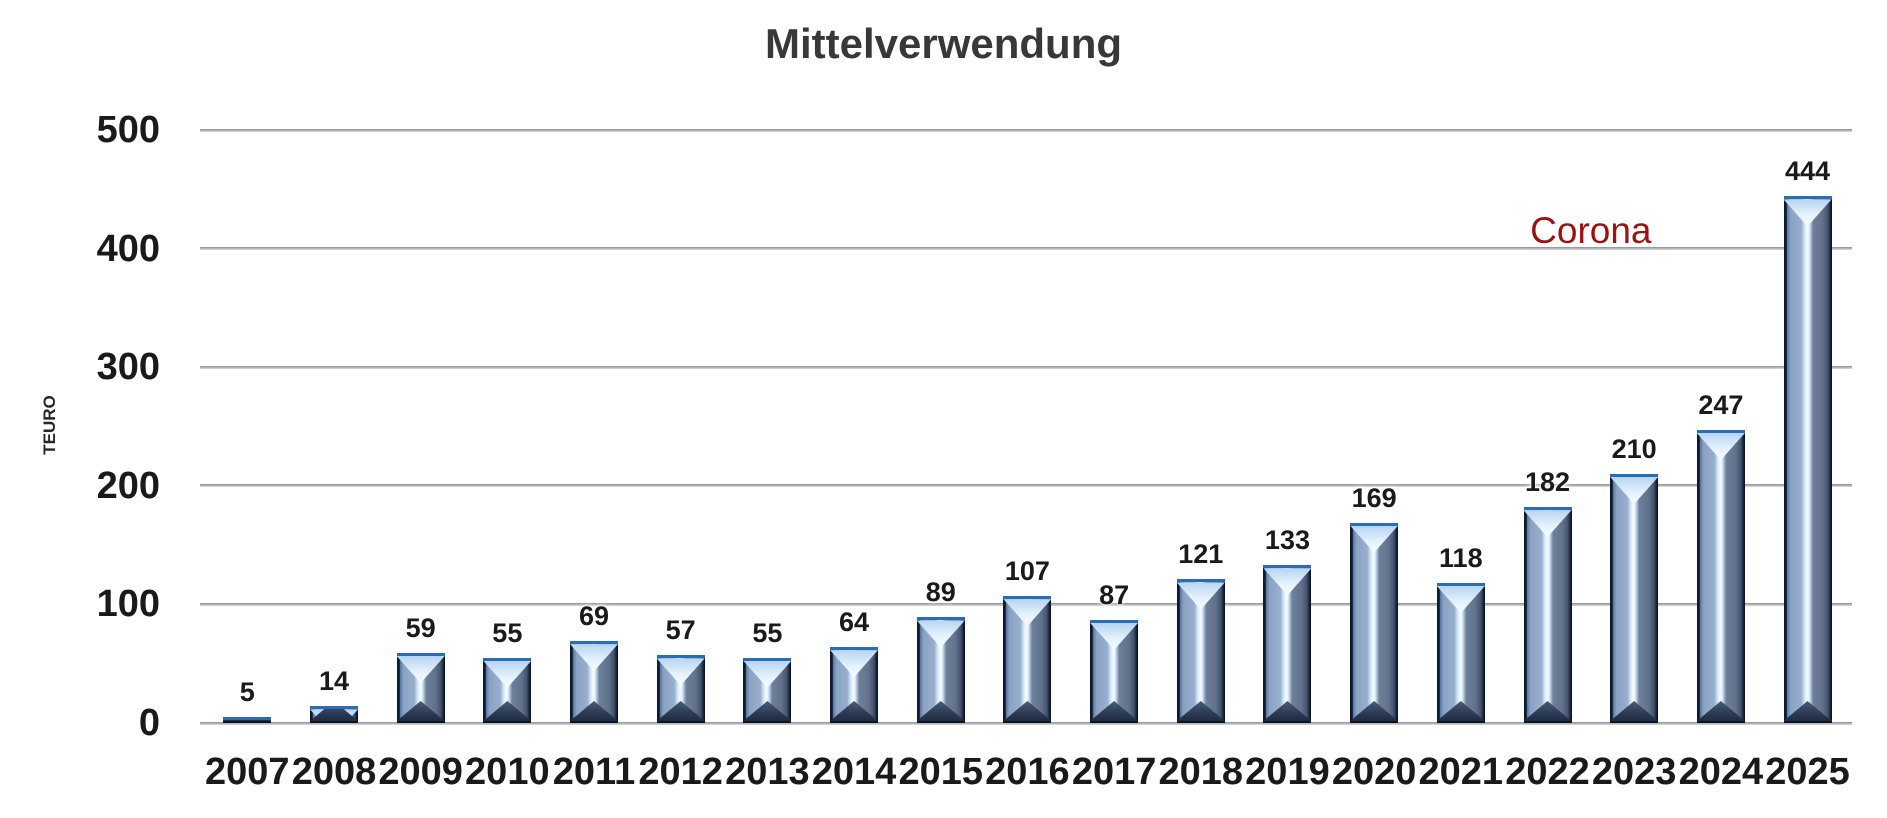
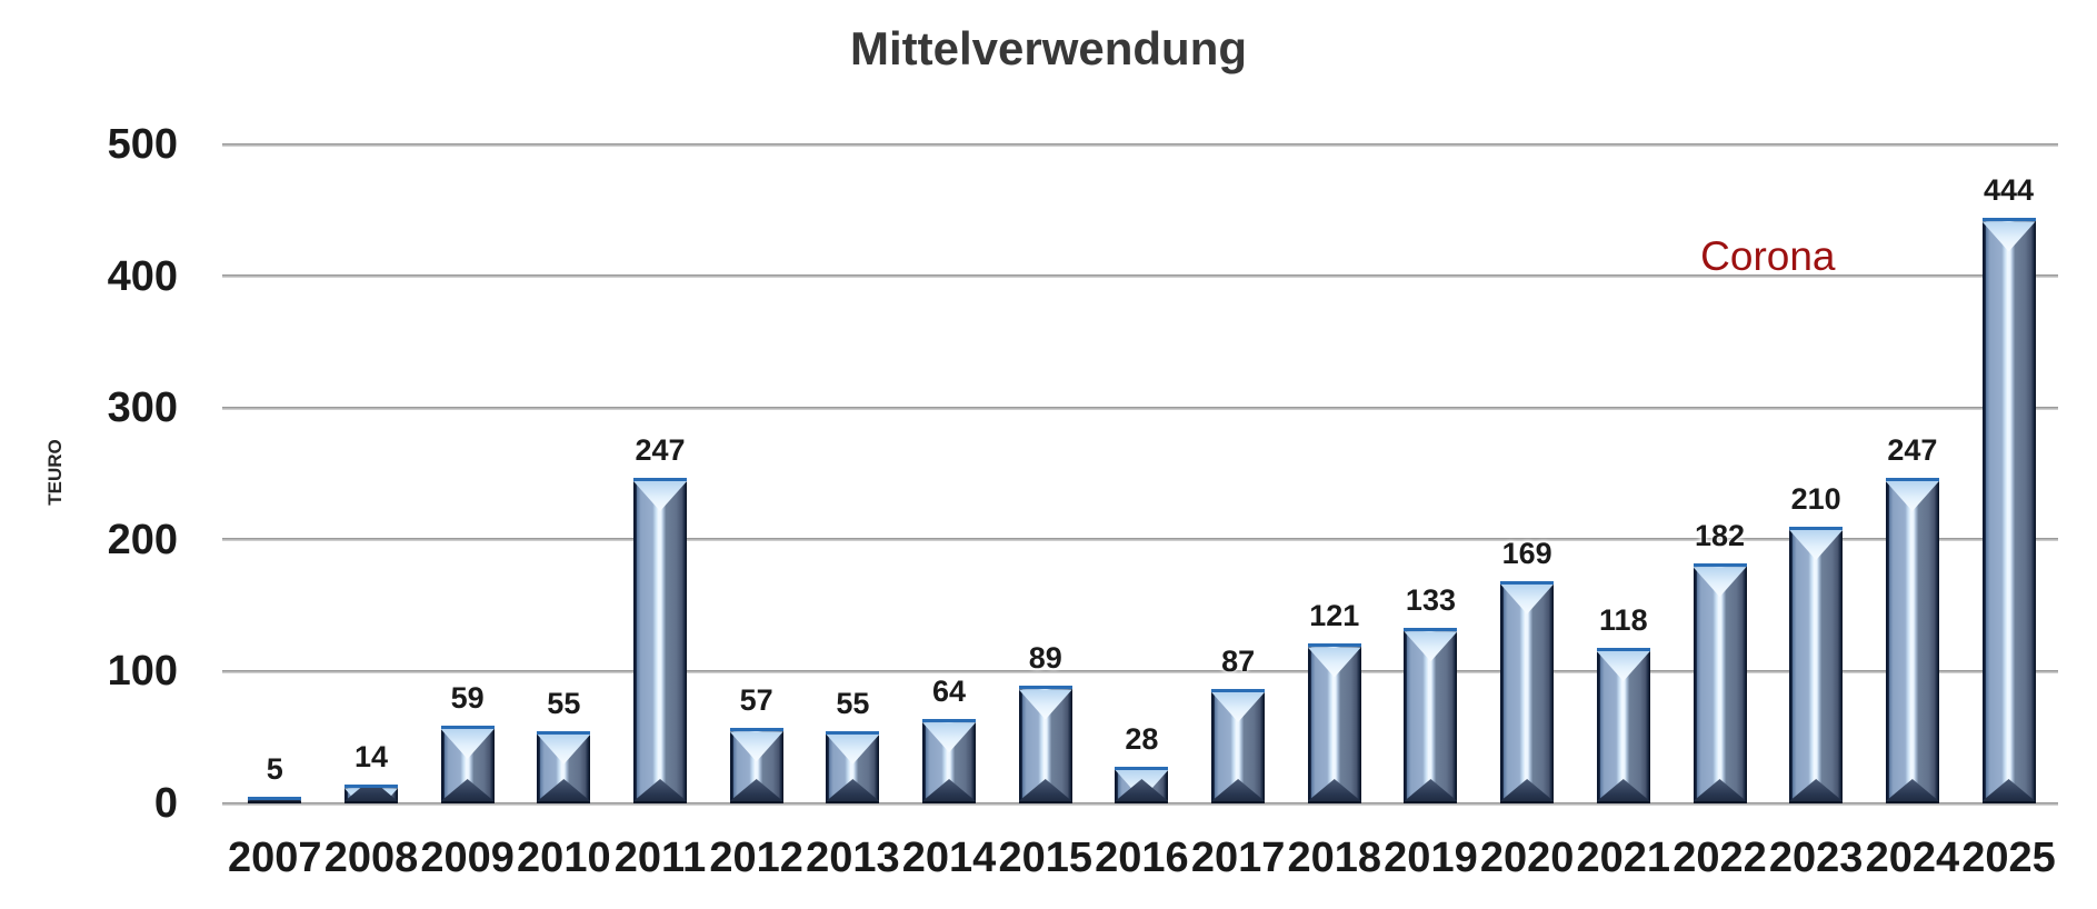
2011: 69 -> 247
2016: 107 -> 28
